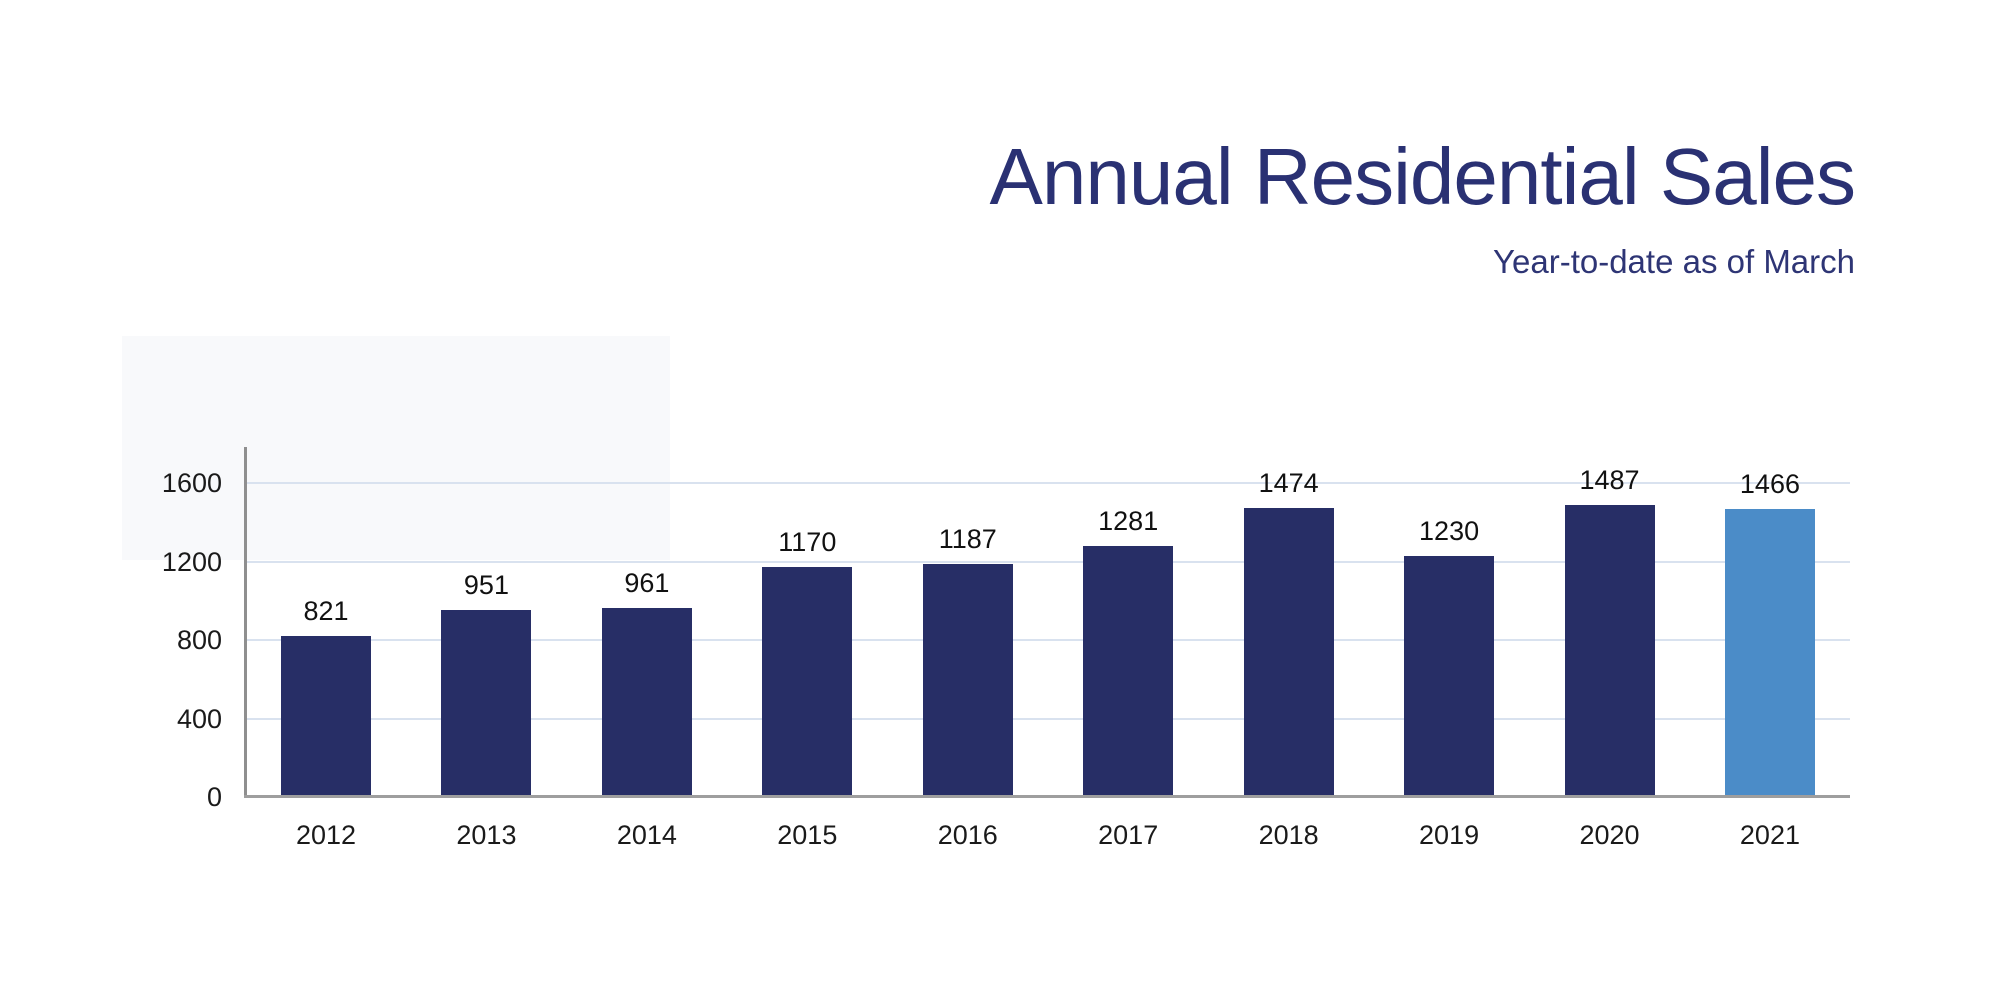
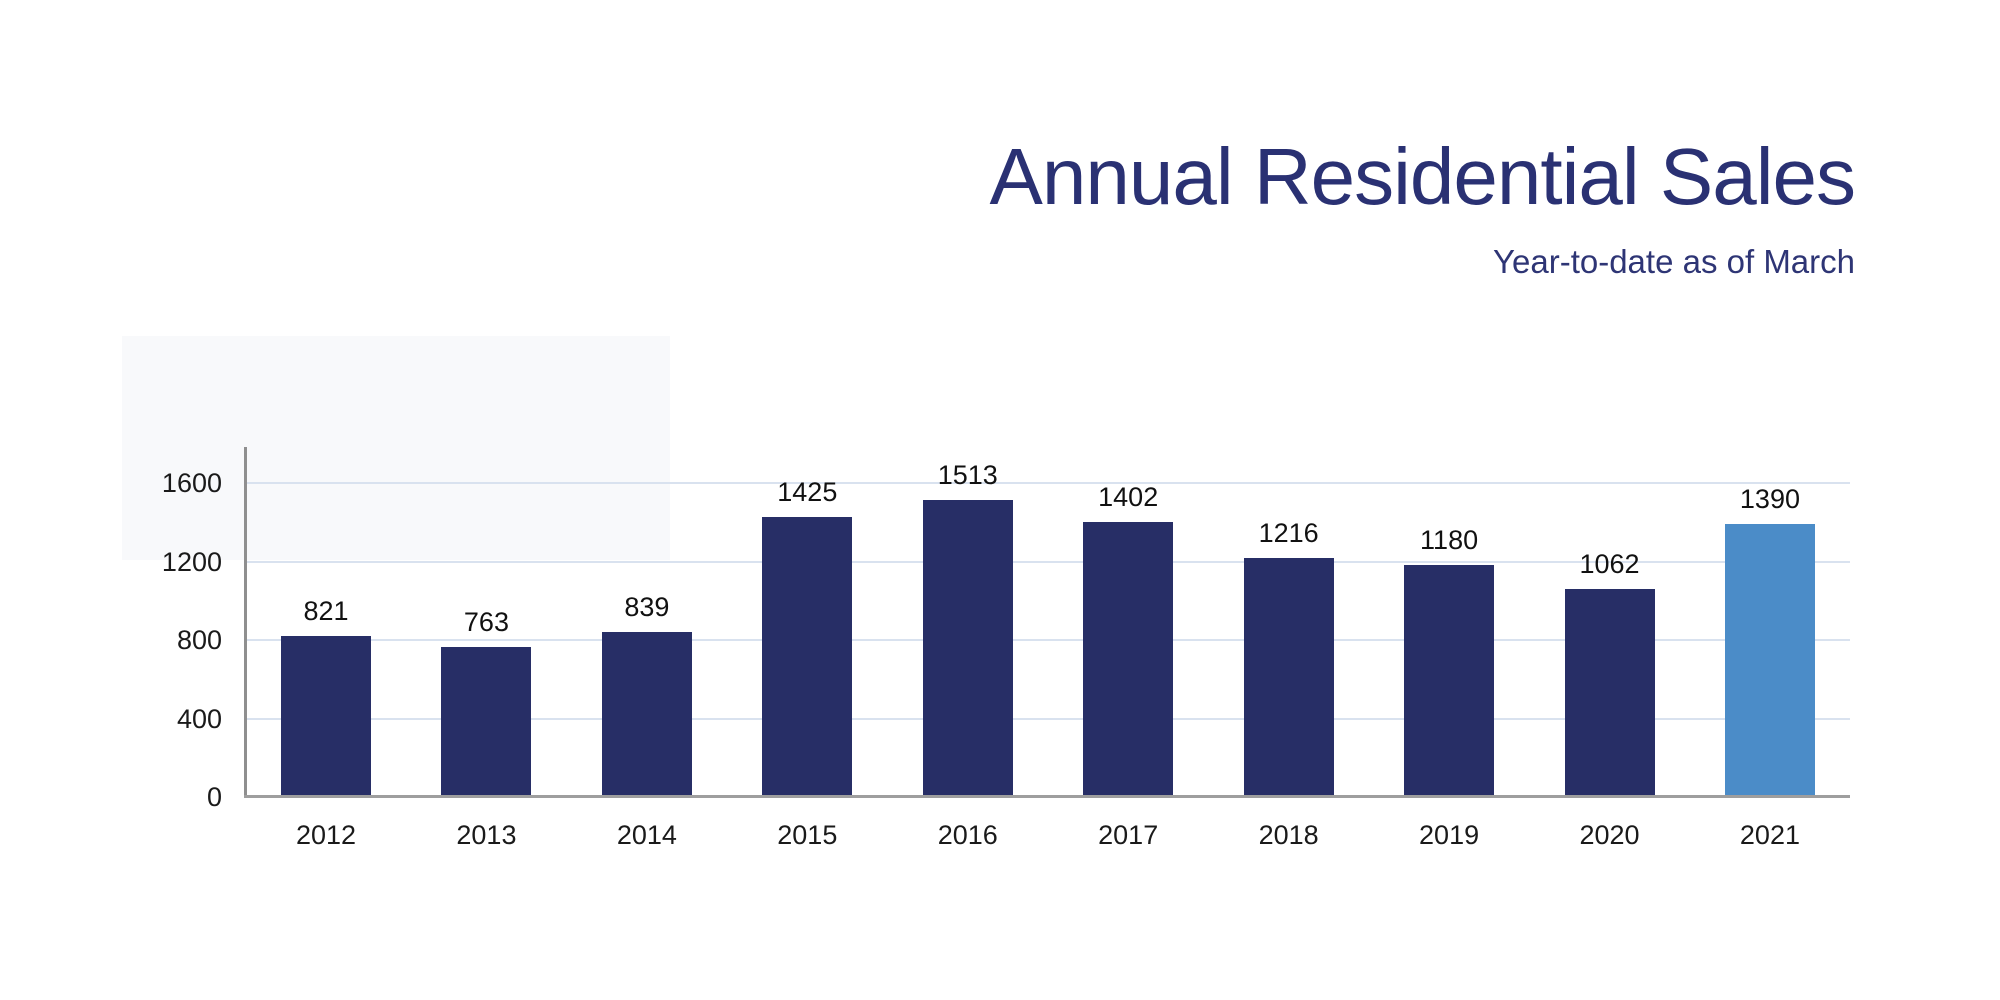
2013: 951 -> 763
2014: 961 -> 839
2015: 1170 -> 1425
2016: 1187 -> 1513
2017: 1281 -> 1402
2018: 1474 -> 1216
2019: 1230 -> 1180
2020: 1487 -> 1062
2021: 1466 -> 1390
